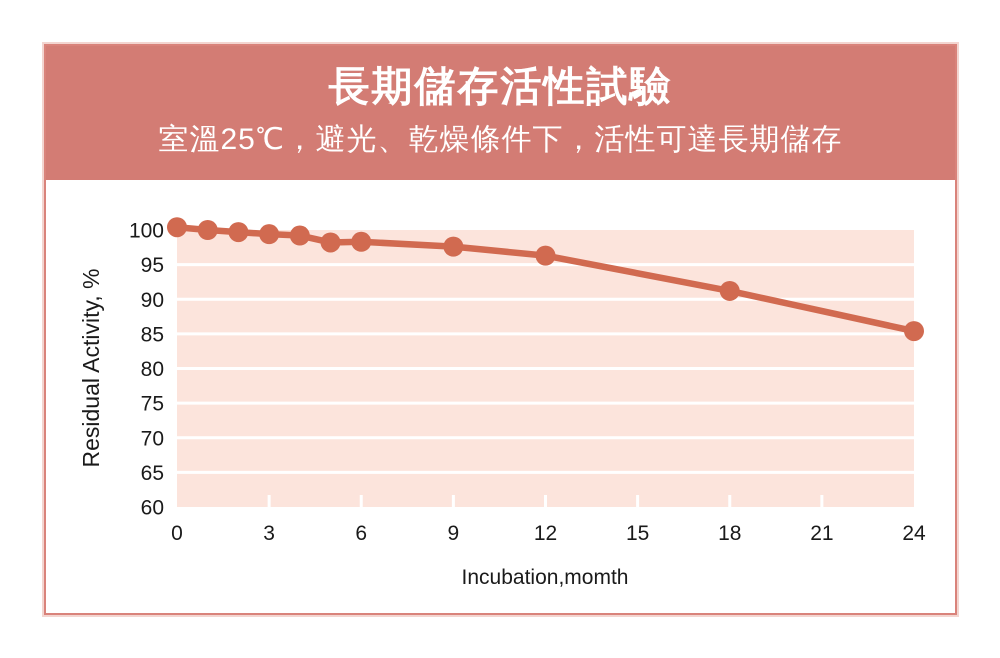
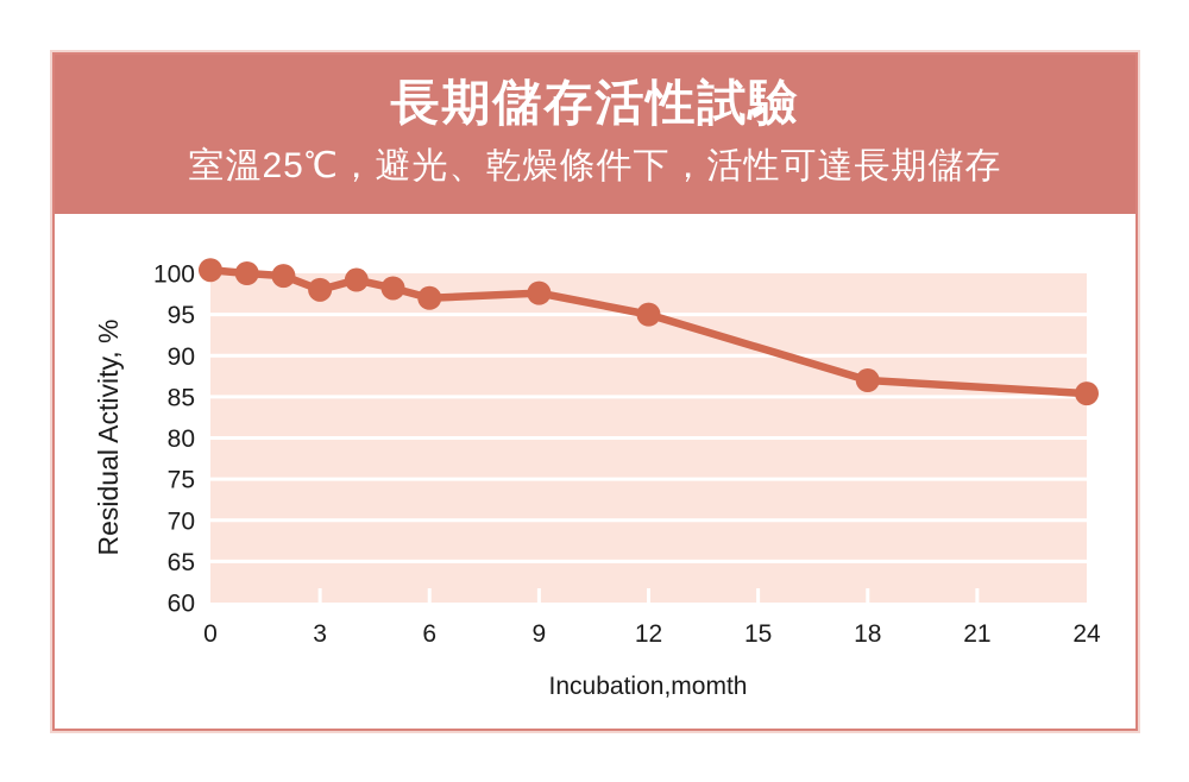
3: 99 -> 98
6: 98 -> 97
12: 96 -> 95
18: 91 -> 87
